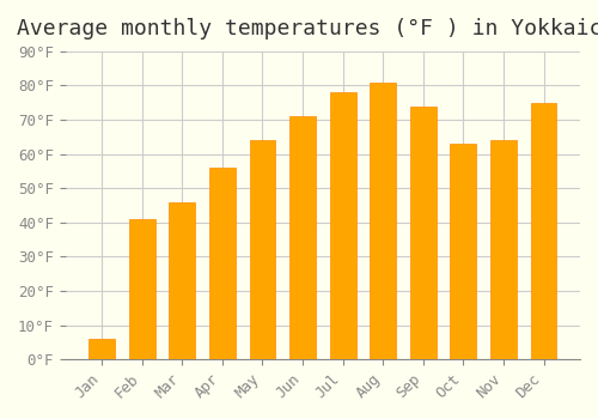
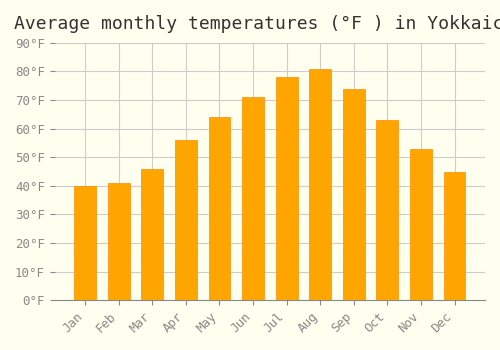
Jan: 6°F -> 40°F
Nov: 64°F -> 53°F
Dec: 75°F -> 45°F
